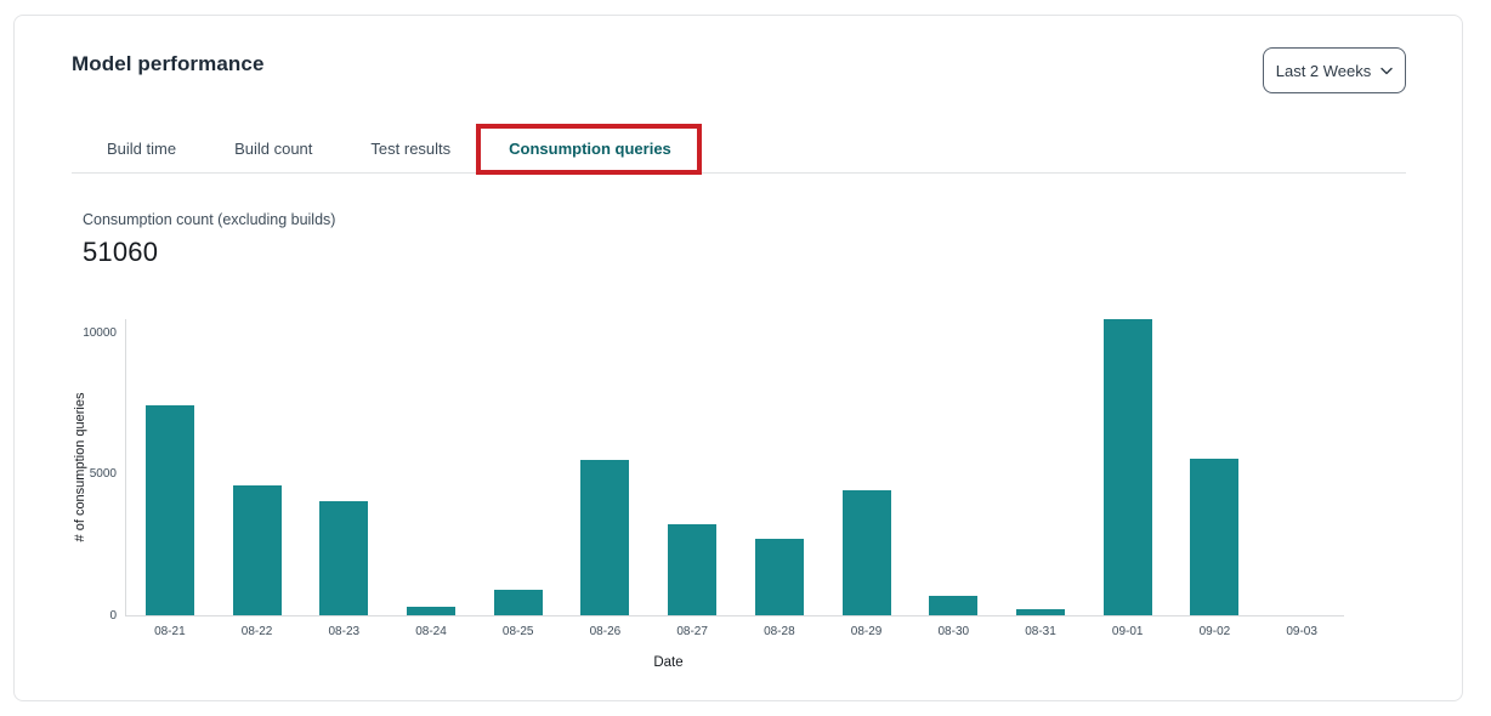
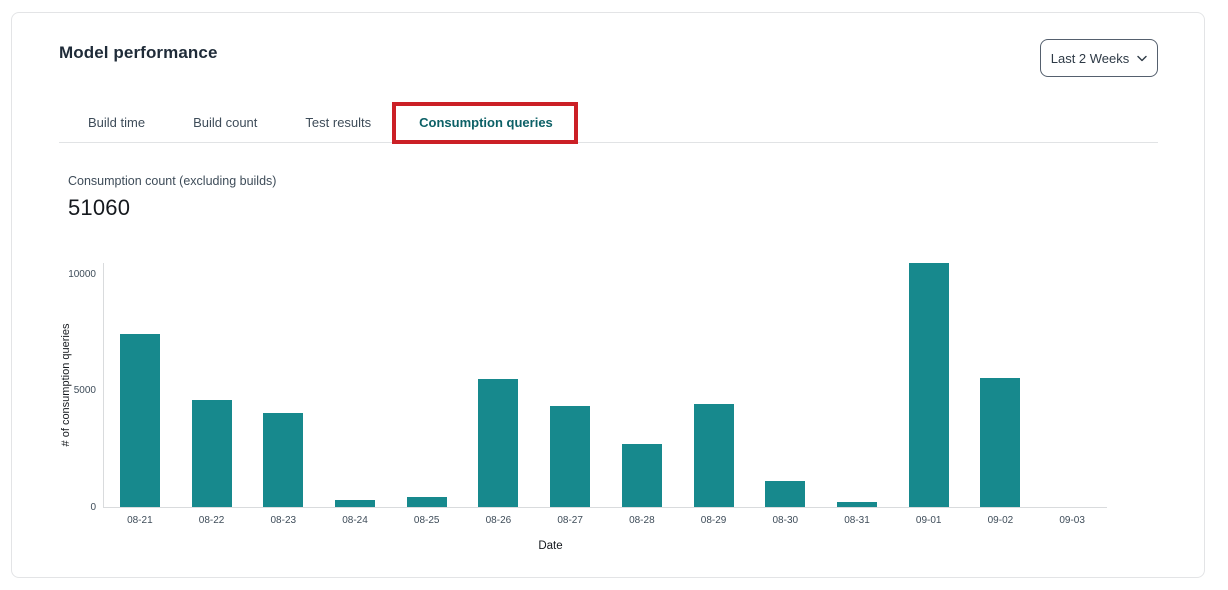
08-25: 900 -> 400
08-27: 3200 -> 4300
08-30: 700 -> 1100
